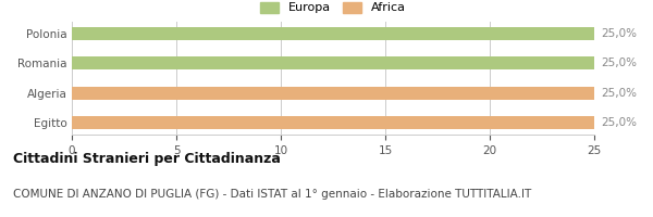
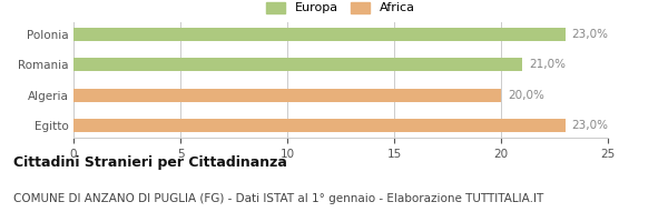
Polonia: 25,0% -> 23,0%
Romania: 25,0% -> 21,0%
Algeria: 25,0% -> 20,0%
Egitto: 25,0% -> 23,0%
